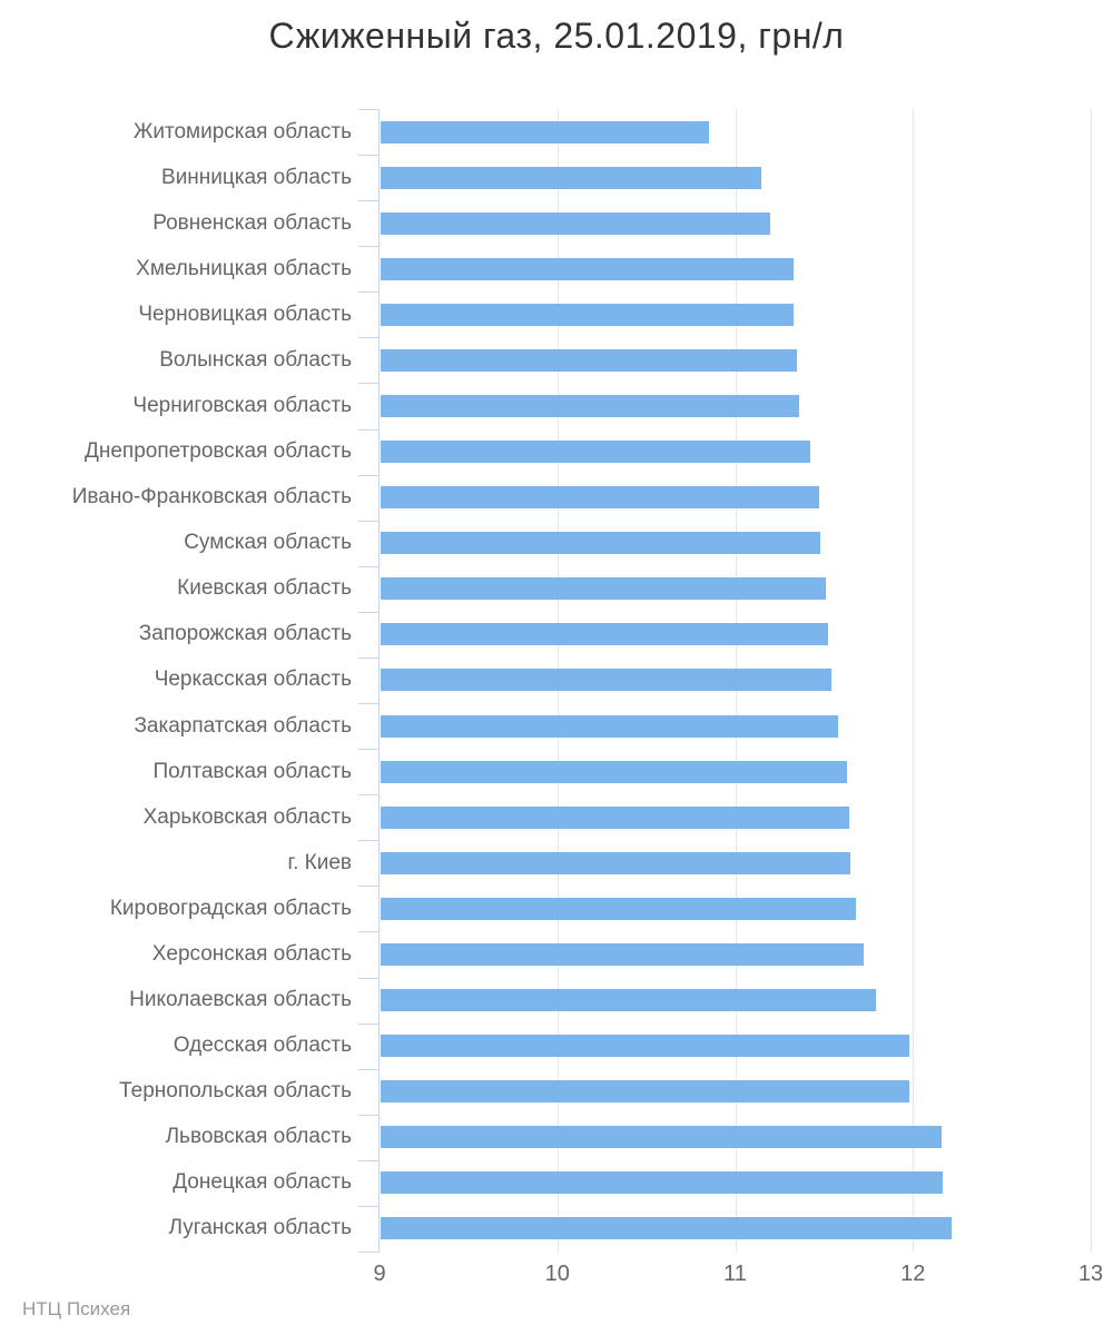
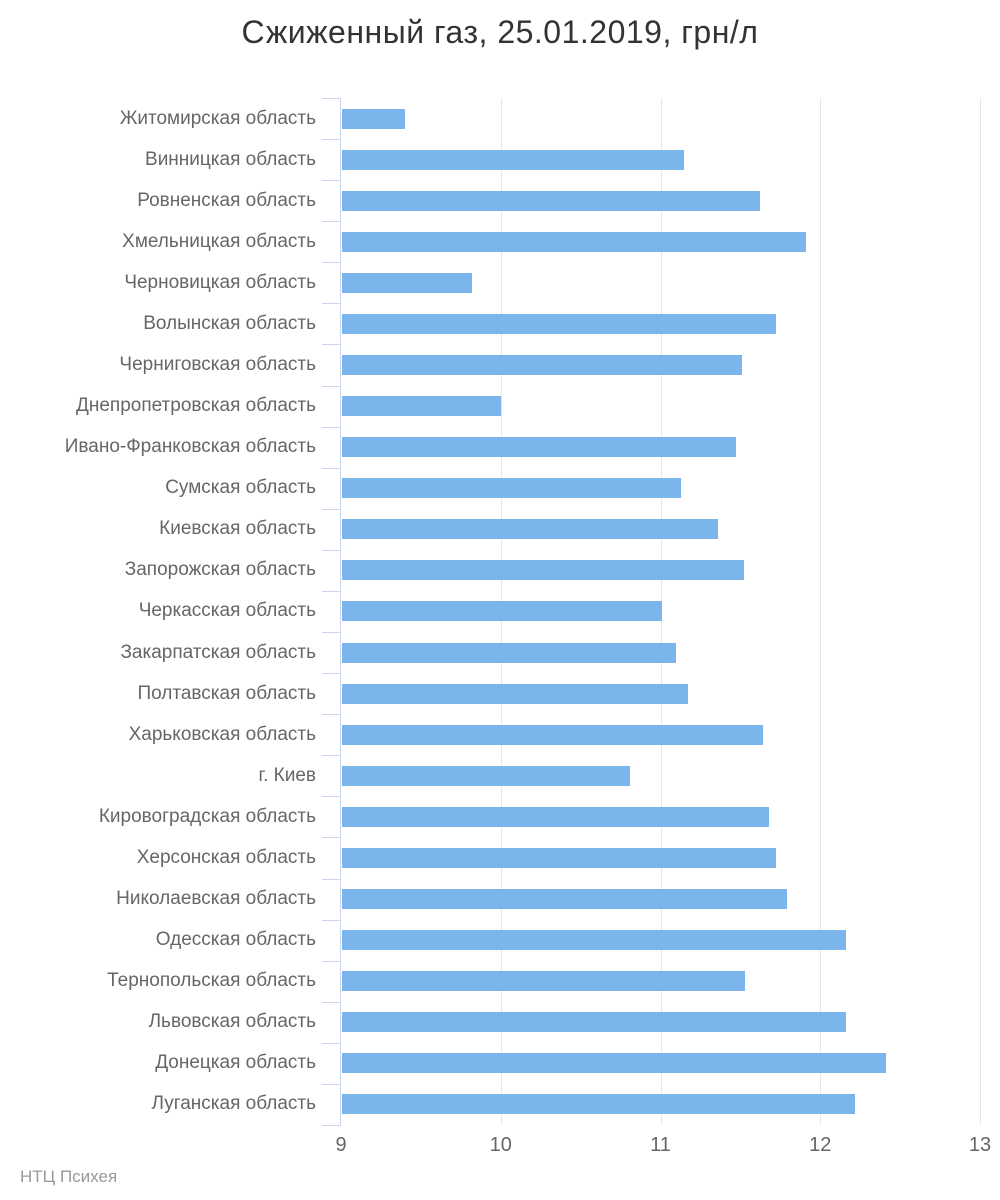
Житомирская область: 10.85 -> 9.40
Ровненская область: 11.20 -> 11.62
Хмельницкая область: 11.33 -> 11.91
Черновицкая область: 11.33 -> 9.82
Волынская область: 11.35 -> 11.72
Черниговская область: 11.36 -> 11.51
Днепропетровская область: 11.42 -> 10.00
Сумская область: 11.48 -> 11.13
Киевская область: 11.51 -> 11.36
Черкасская область: 11.54 -> 11.01
Закарпатская область: 11.58 -> 11.10
Полтавская область: 11.63 -> 11.17
г. Киев: 11.65 -> 10.81
Одесская область: 11.98 -> 12.16
Тернопольская область: 11.98 -> 11.53
Донецкая область: 12.17 -> 12.41
